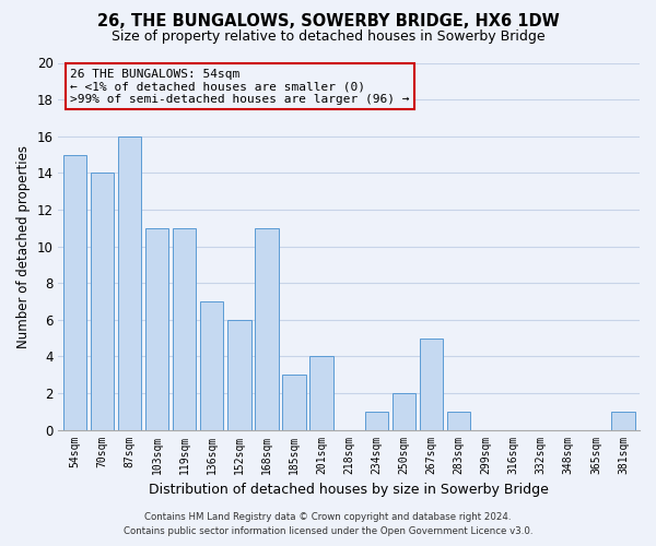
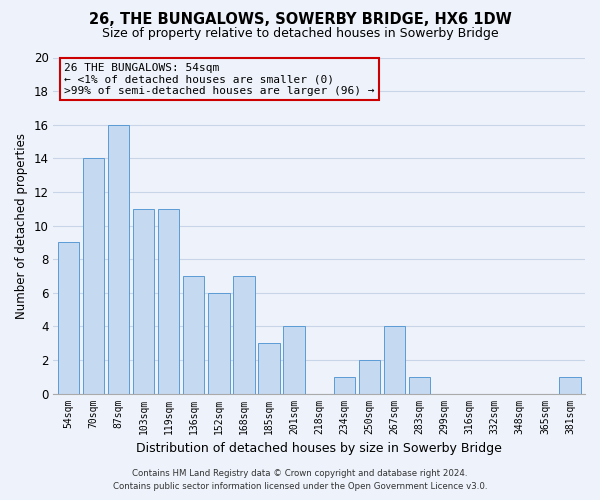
54sqm: 15 -> 9
168sqm: 11 -> 7
267sqm: 5 -> 4
